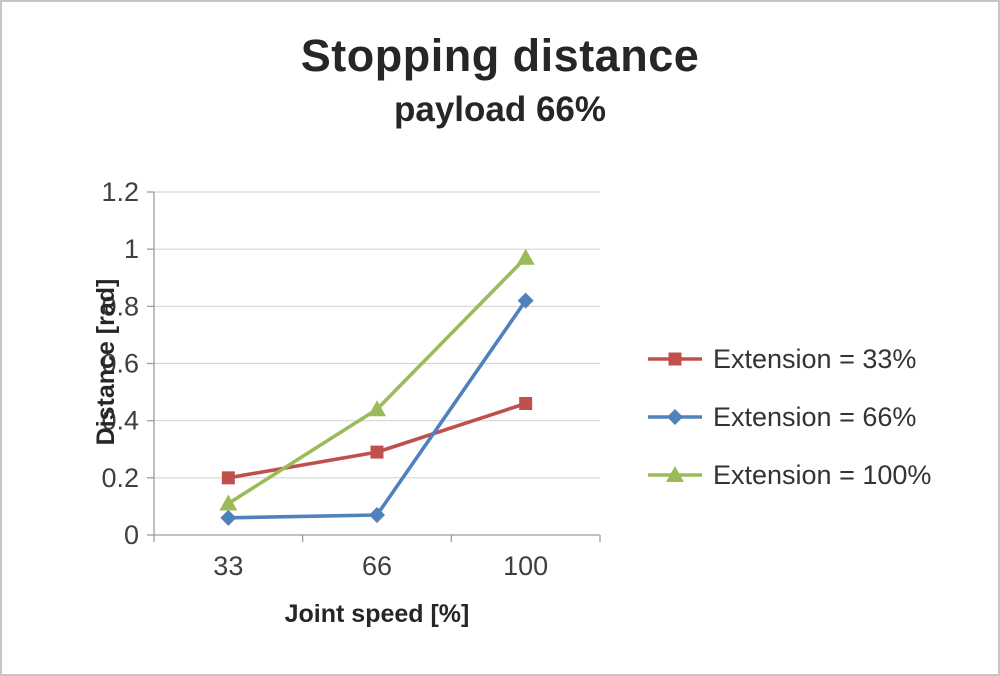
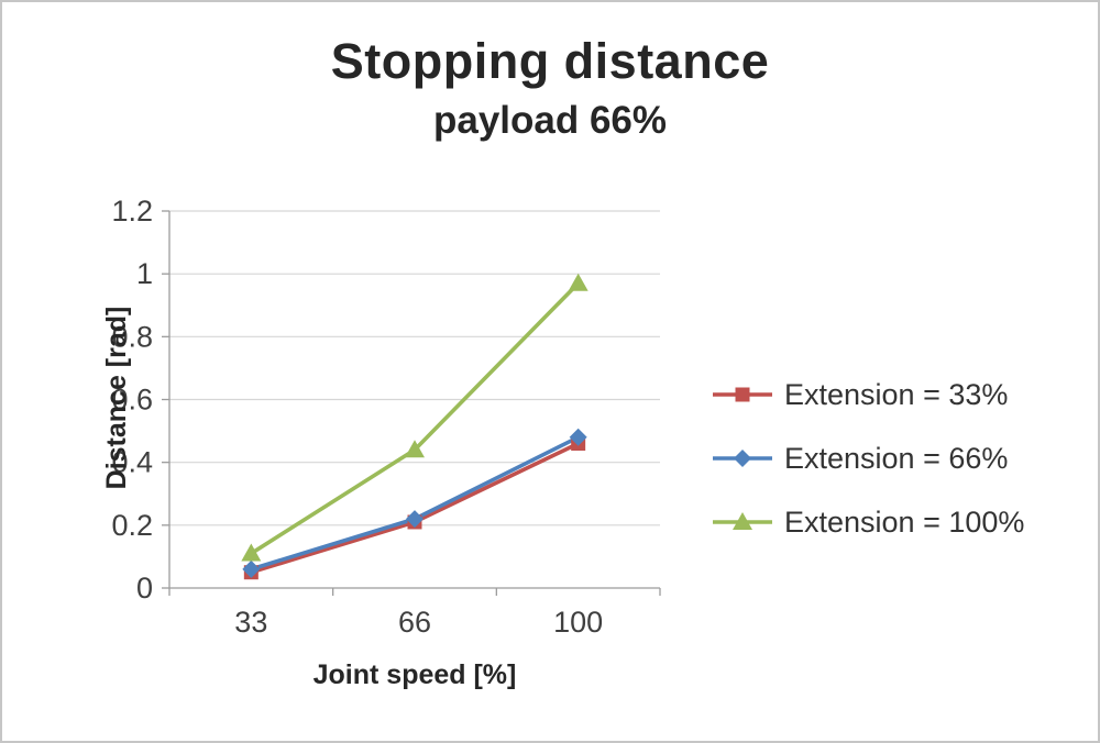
Extension = 33%/33: 0.20 -> 0.05
Extension = 33%/66: 0.29 -> 0.21
Extension = 66%/66: 0.07 -> 0.22
Extension = 66%/100: 0.82 -> 0.48
